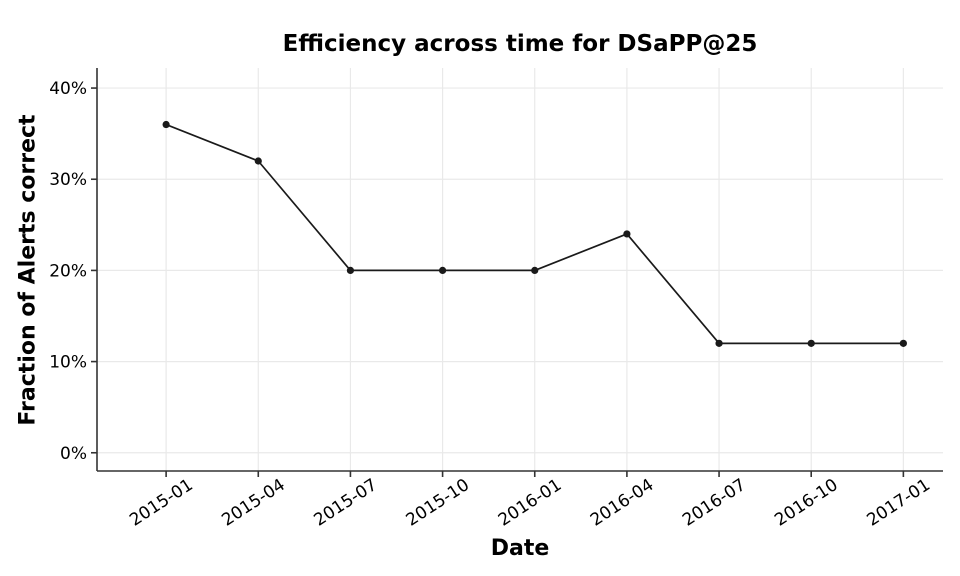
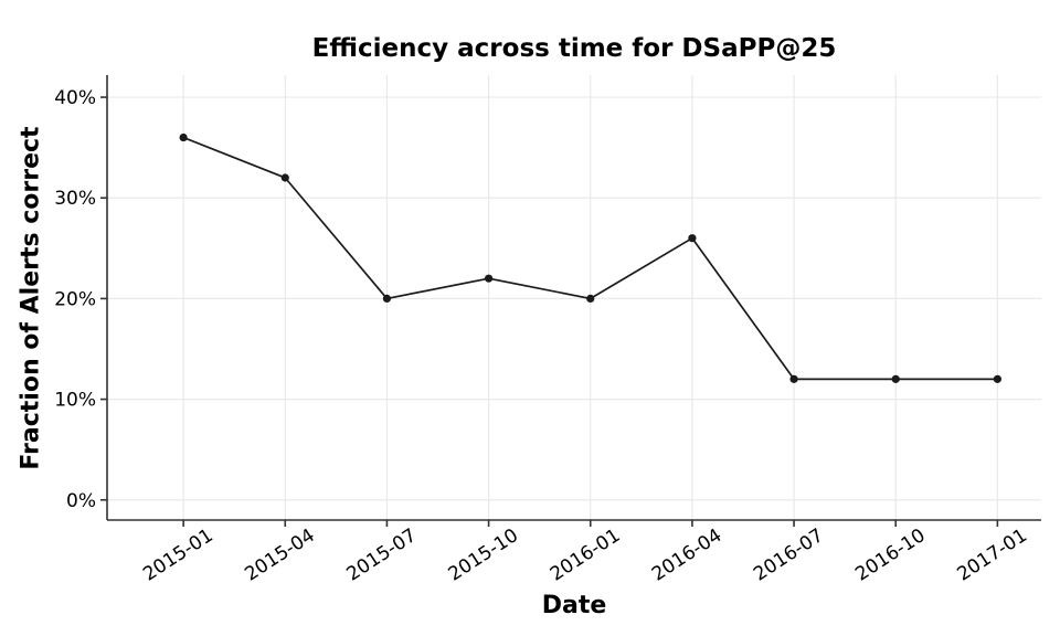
2015-10: 20% -> 22%
2016-04: 24% -> 26%
